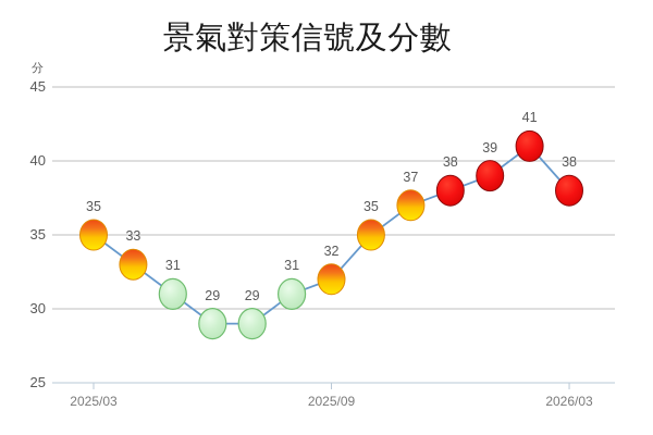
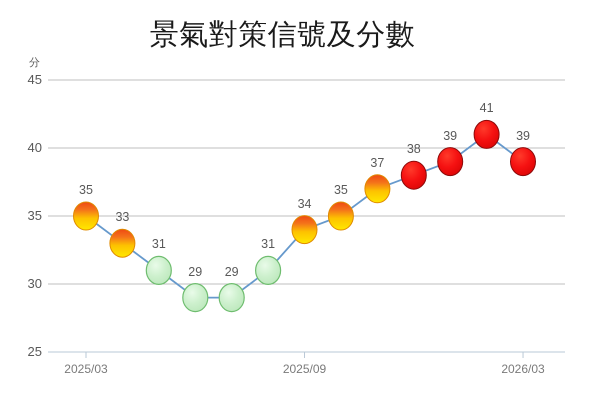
2025/09: 32 -> 34
2026/03: 38 -> 39
